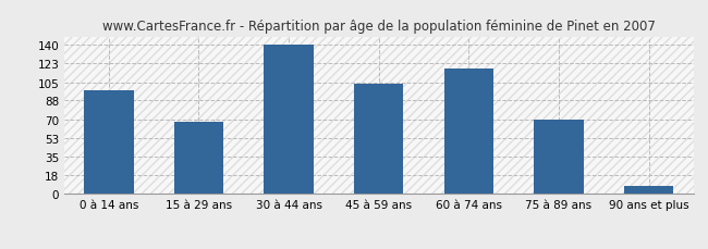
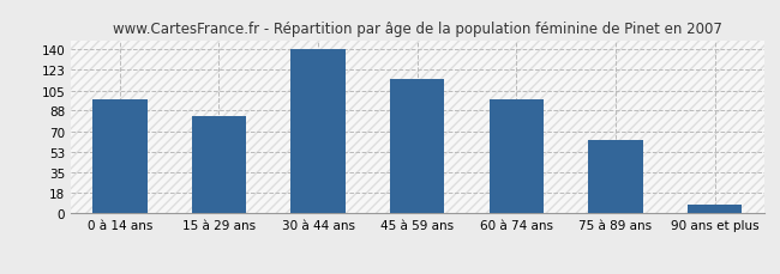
15 à 29 ans: 68 -> 83
45 à 59 ans: 104 -> 115
60 à 74 ans: 118 -> 97
75 à 89 ans: 70 -> 63
